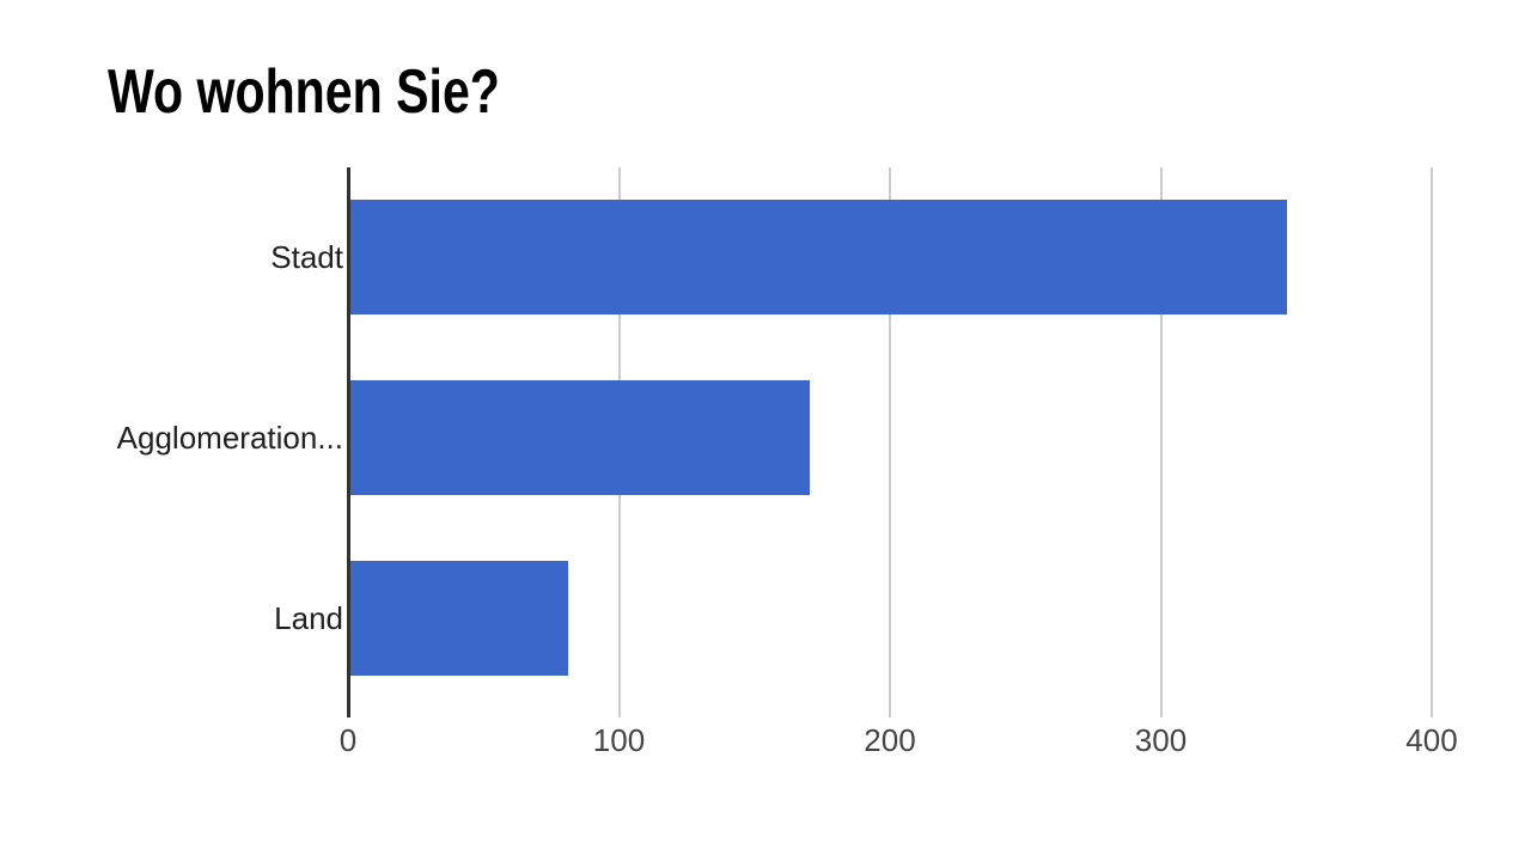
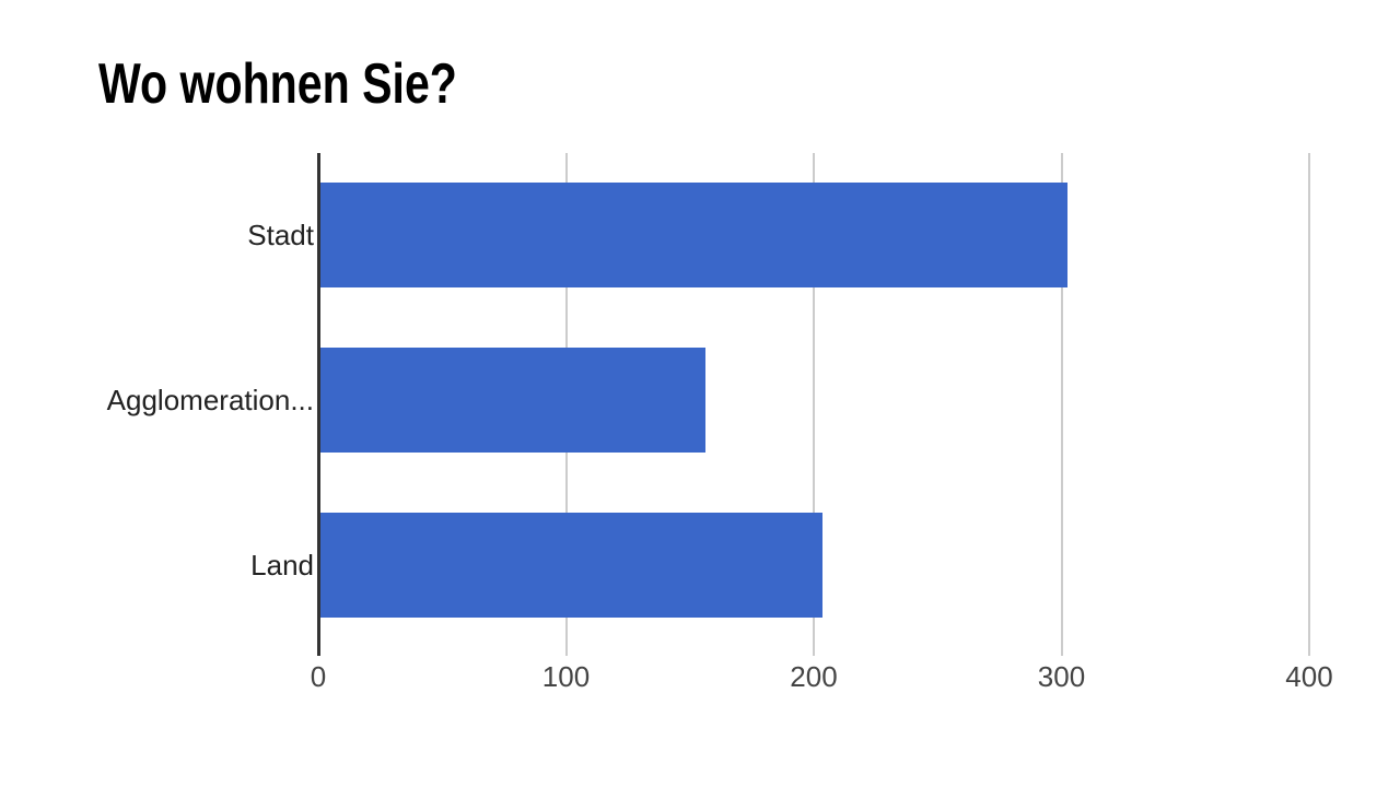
Stadt: 346 -> 302
Agglomeration...: 170 -> 156
Land: 81 -> 203
